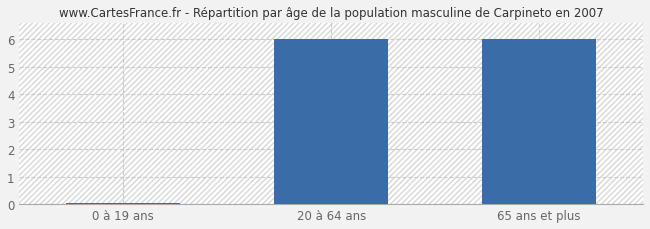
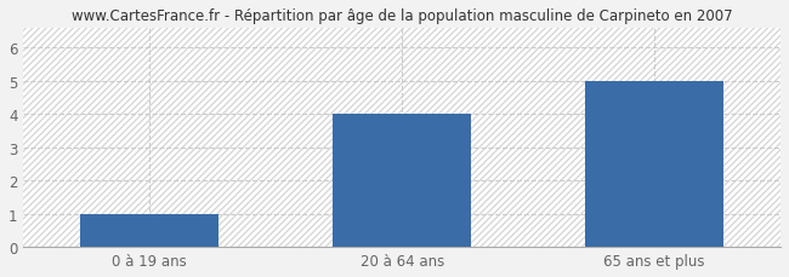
0 à 19 ans: 0.05 -> 1.00
20 à 64 ans: 6.00 -> 4.00
65 ans et plus: 6.00 -> 5.00
